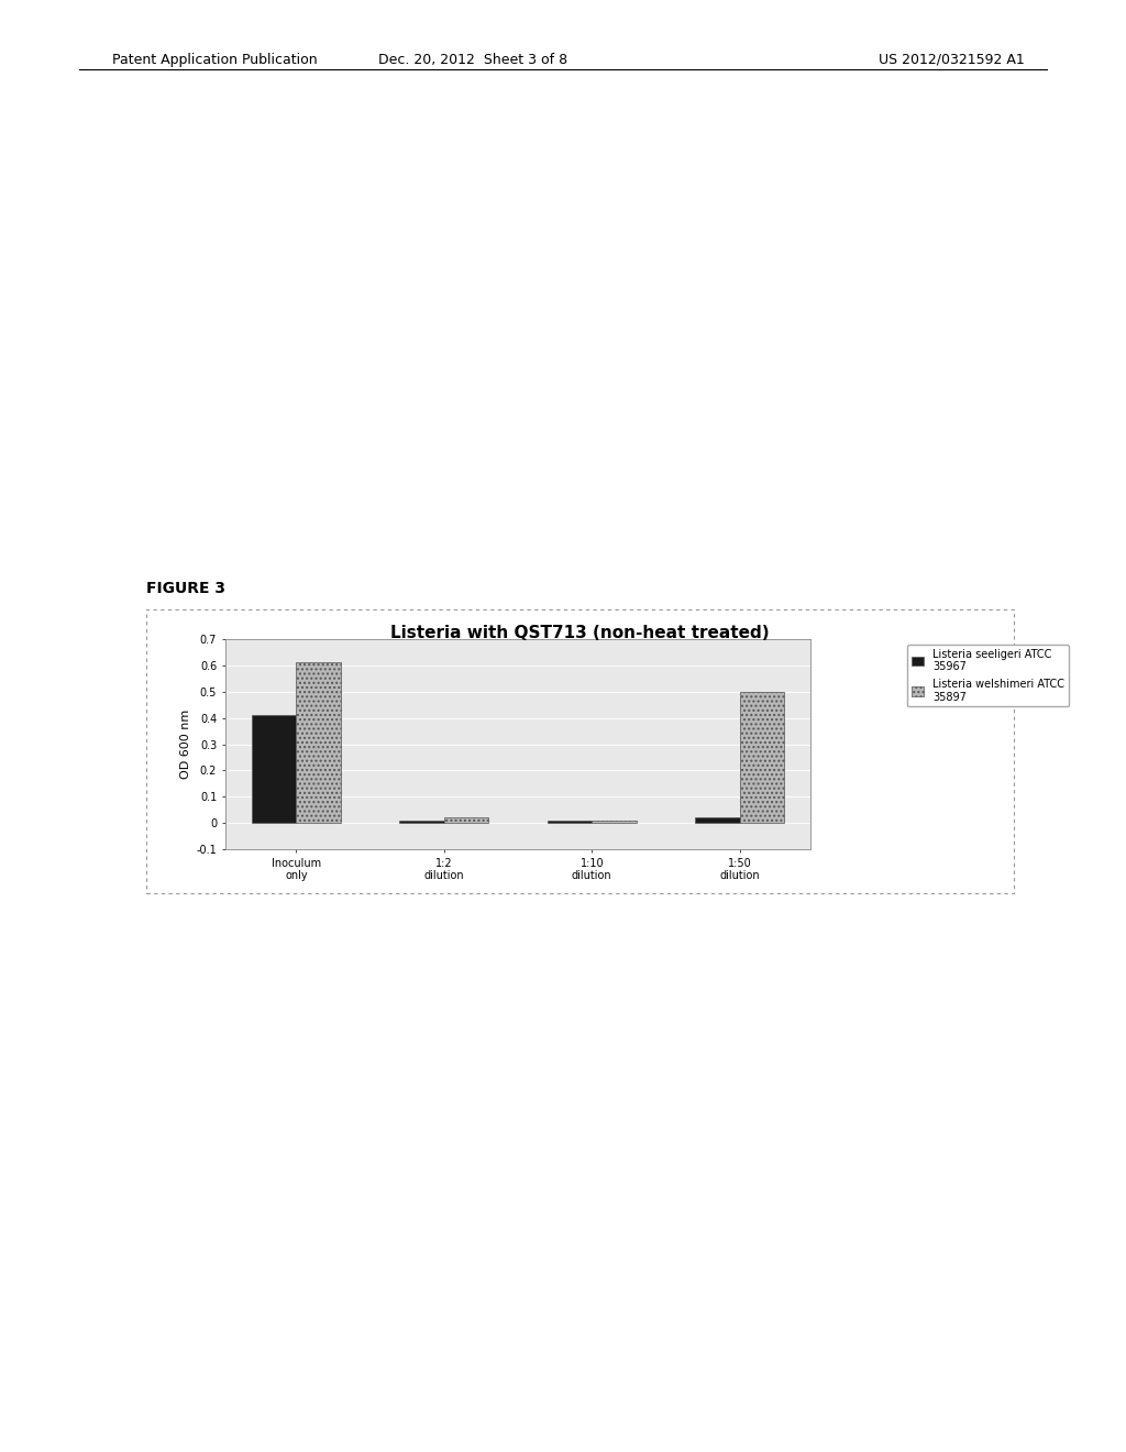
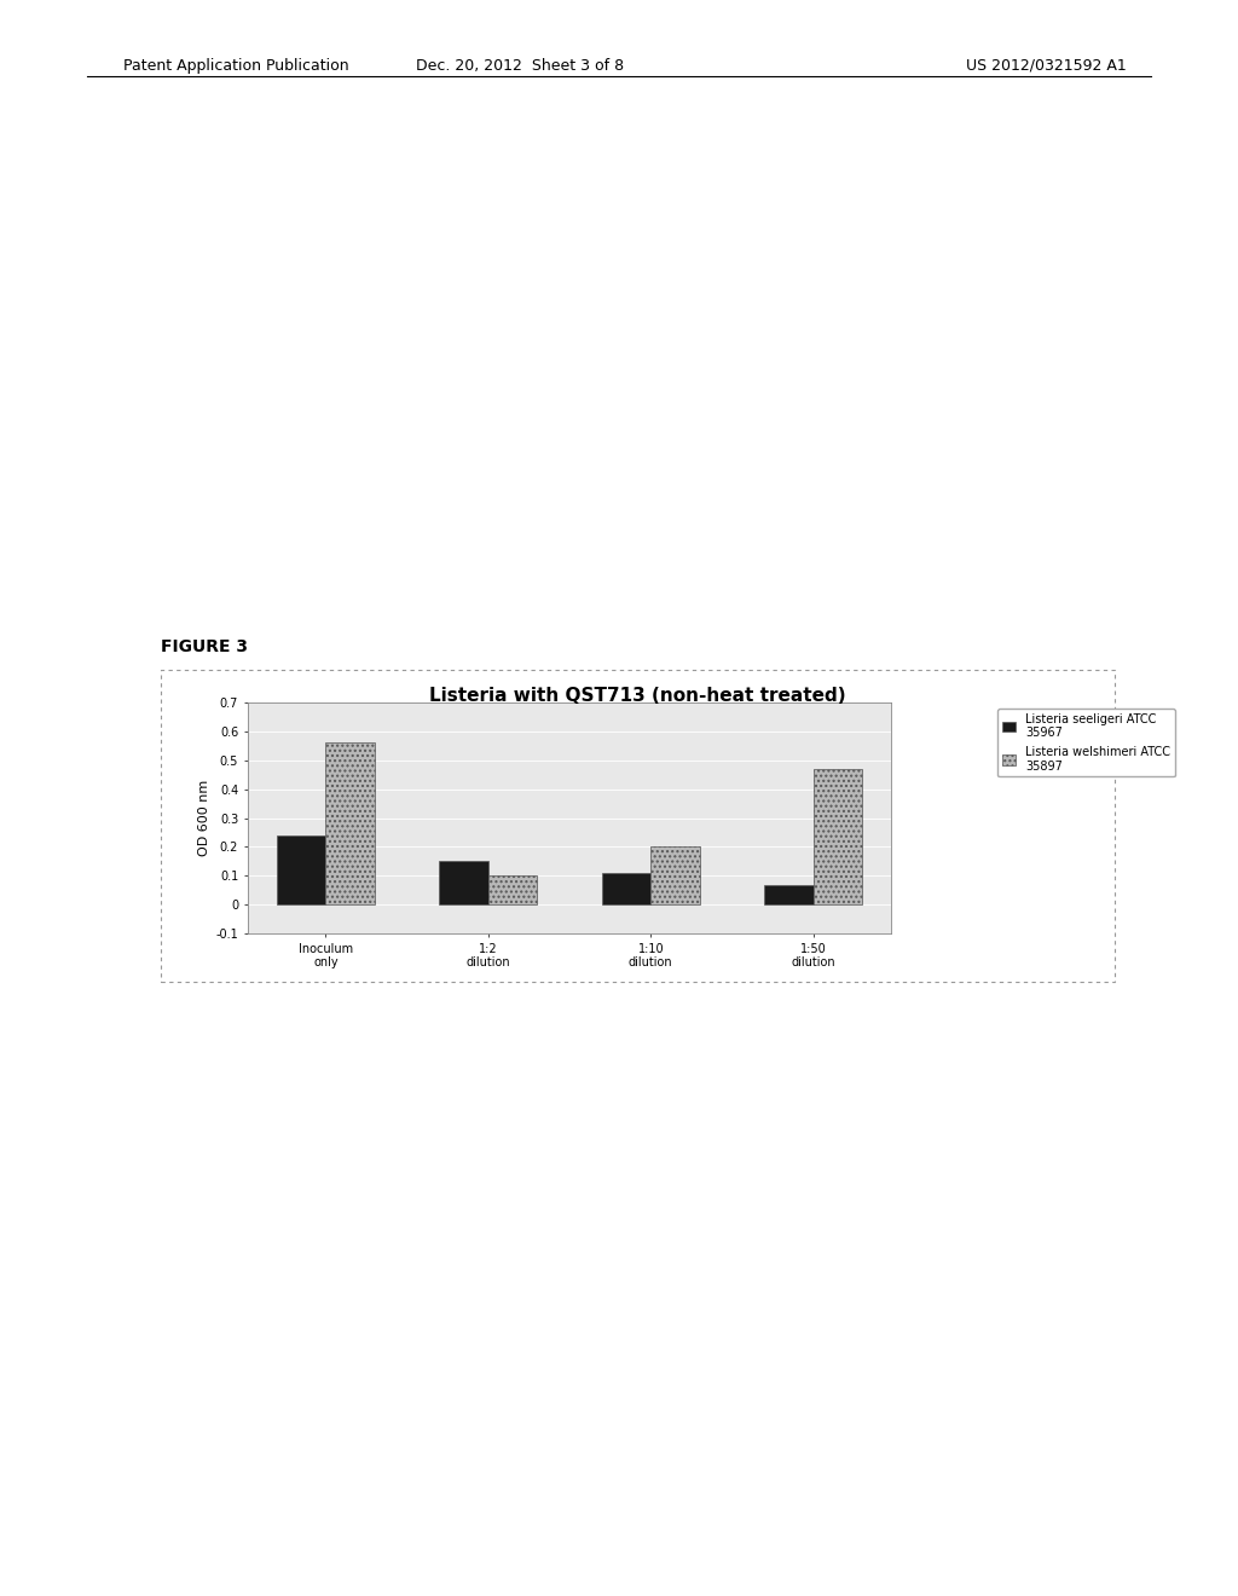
Listeria seeligeri ATCC 35967/Inoculum only: 0.41 -> 0.24
Listeria welshimeri ATCC 35897/Inoculum only: 0.61 -> 0.56
Listeria seeligeri ATCC 35967/1:2 dilution: 0.01 -> 0.15
Listeria welshimeri ATCC 35897/1:2 dilution: 0.02 -> 0.10
Listeria seeligeri ATCC 35967/1:10 dilution: 0.01 -> 0.11
Listeria welshimeri ATCC 35897/1:10 dilution: 0.01 -> 0.20
Listeria seeligeri ATCC 35967/1:50 dilution: 0.02 -> 0.07
Listeria welshimeri ATCC 35897/1:50 dilution: 0.50 -> 0.47
